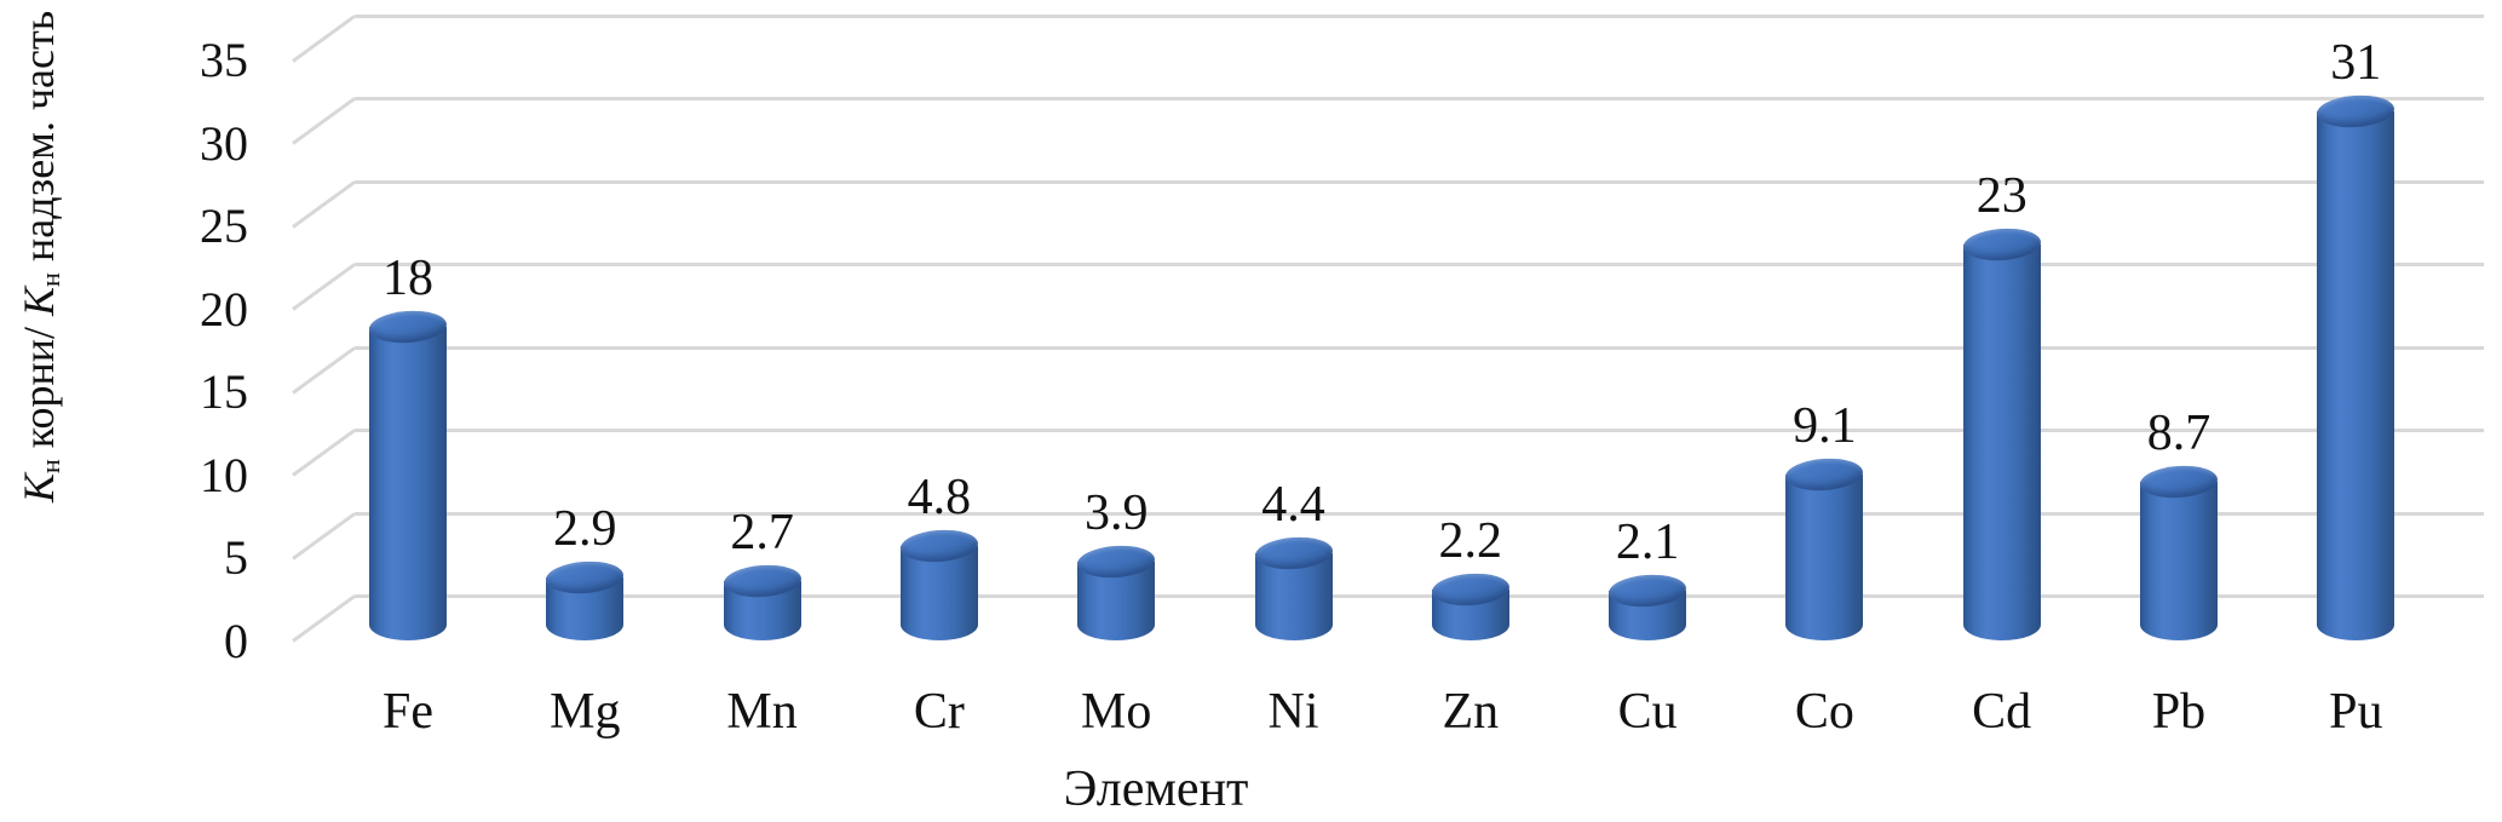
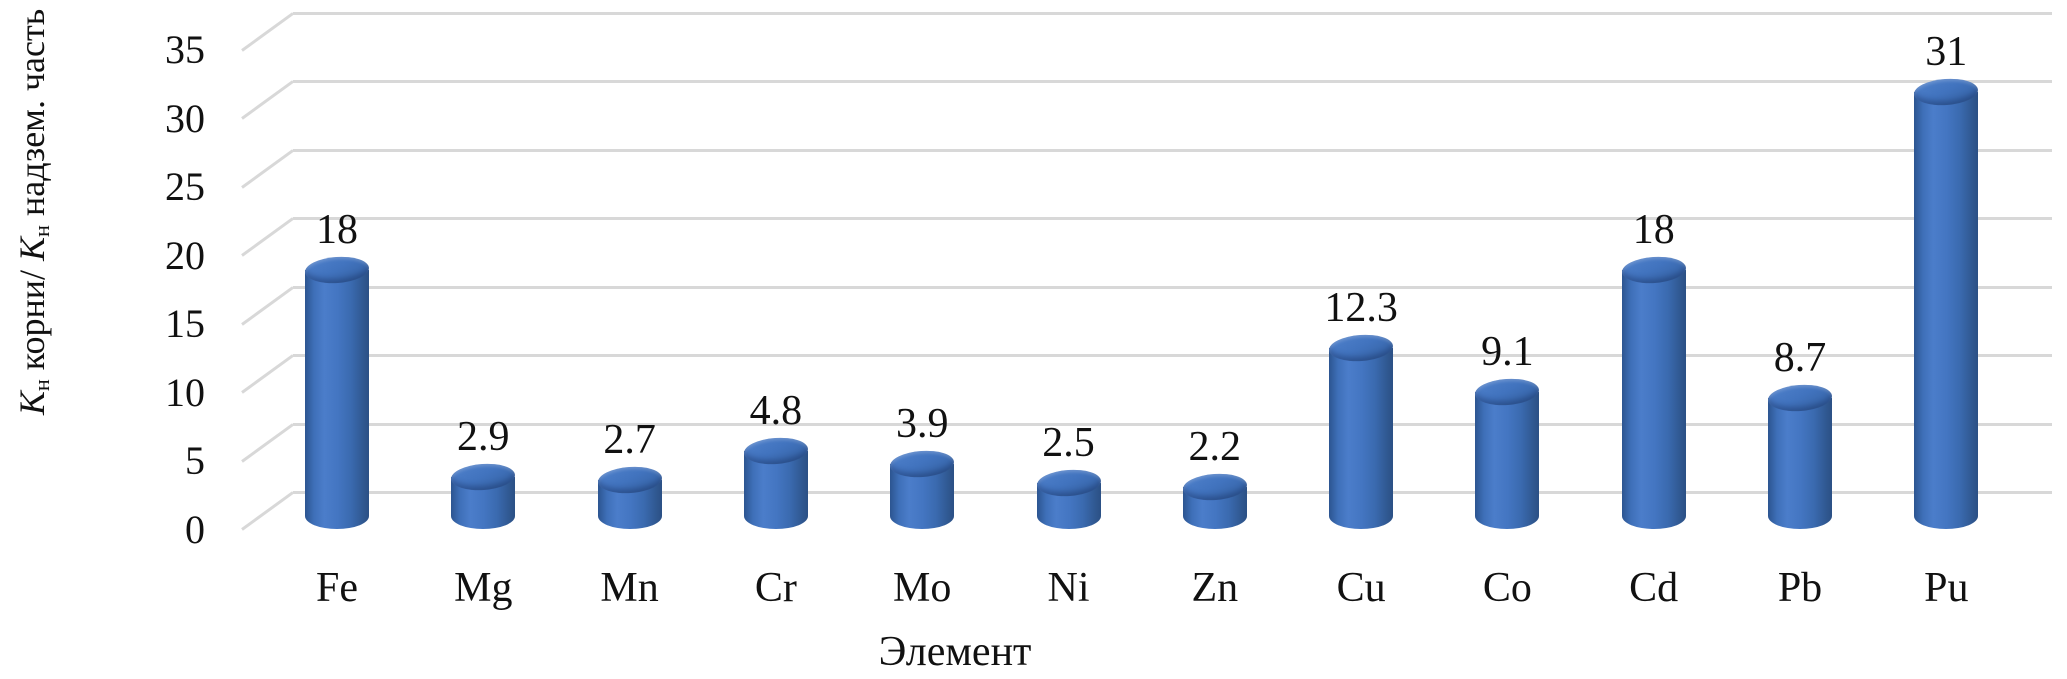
Ni: 4.4 -> 2.5
Cu: 2.1 -> 12.3
Cd: 23 -> 18
